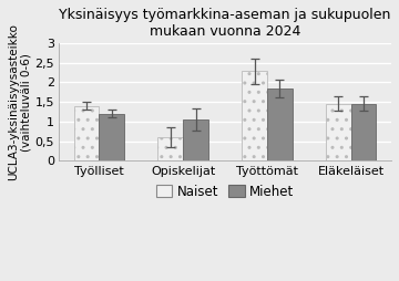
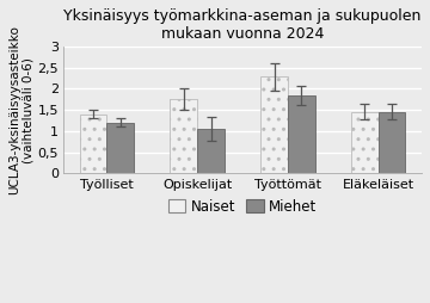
Naiset/Opiskelijat: 0,60 -> 1,75
